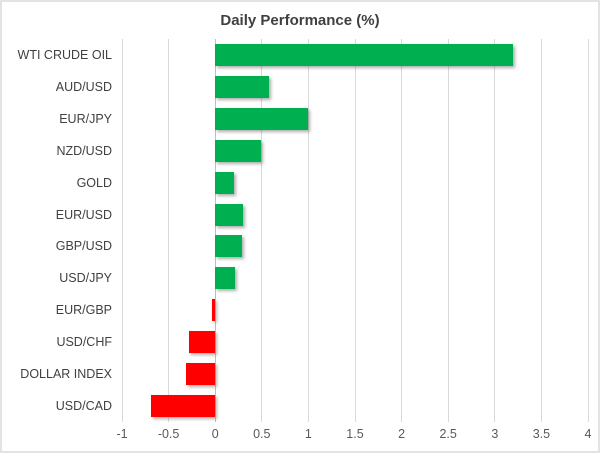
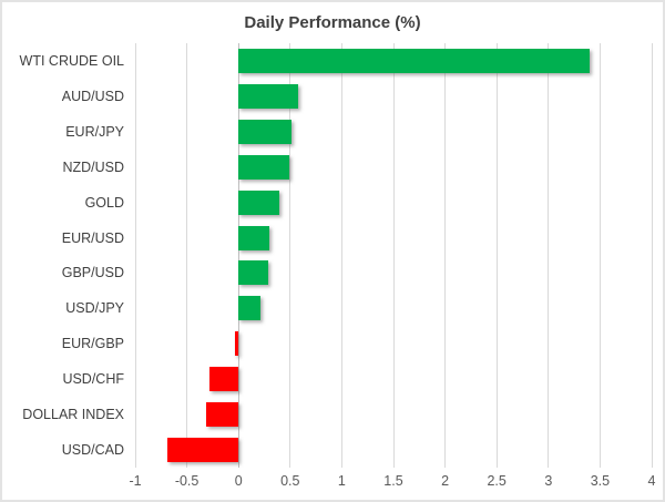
WTI CRUDE OIL: 3.2 -> 3.4
EUR/JPY: 1.0 -> 0.5
GOLD: 0.2 -> 0.4
